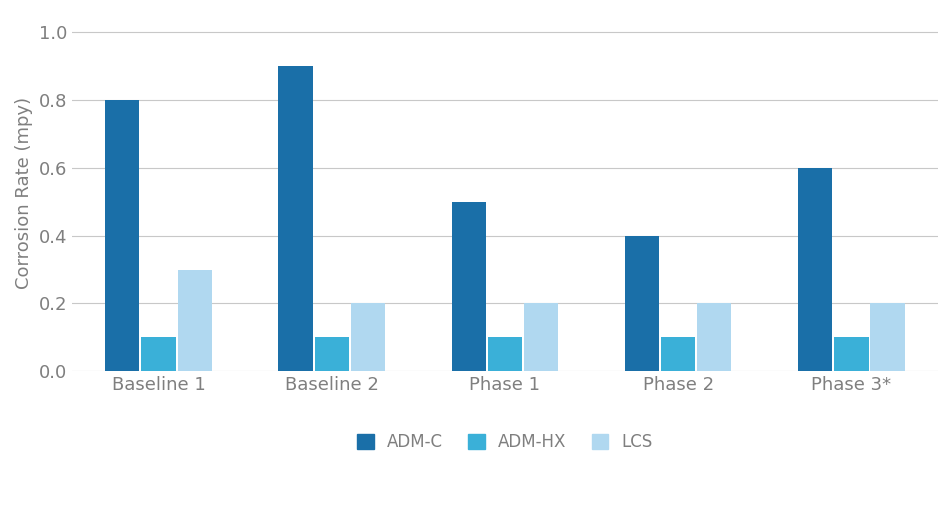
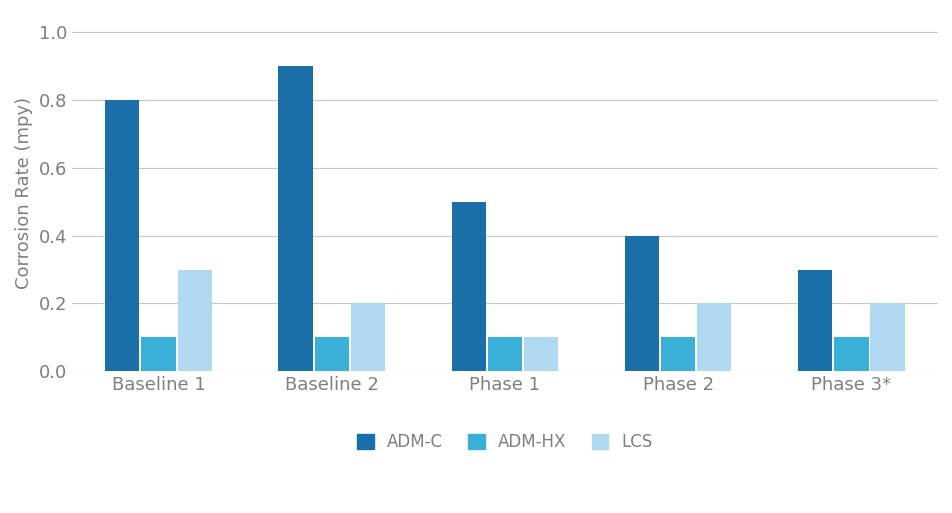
LCS/Phase 1: 0.2 -> 0.1
ADM-C/Phase 3*: 0.6 -> 0.3
